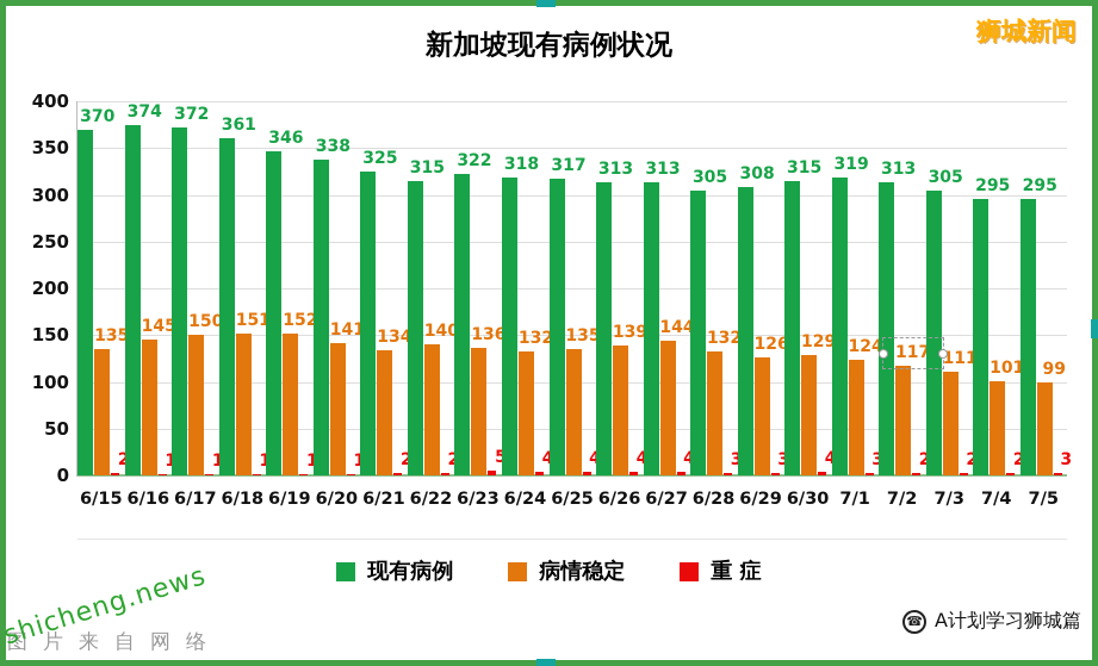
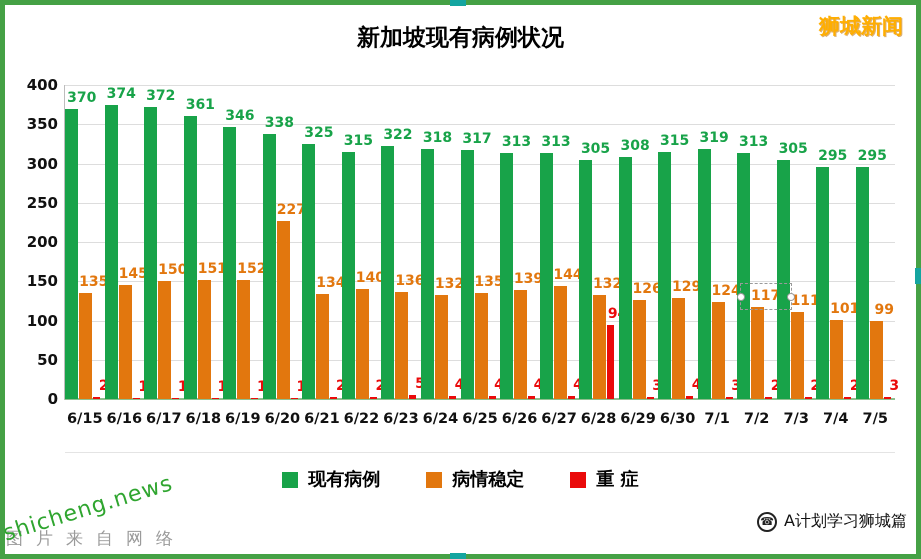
病情稳定/6/20: 141 -> 227
重 症/6/28: 3 -> 94
